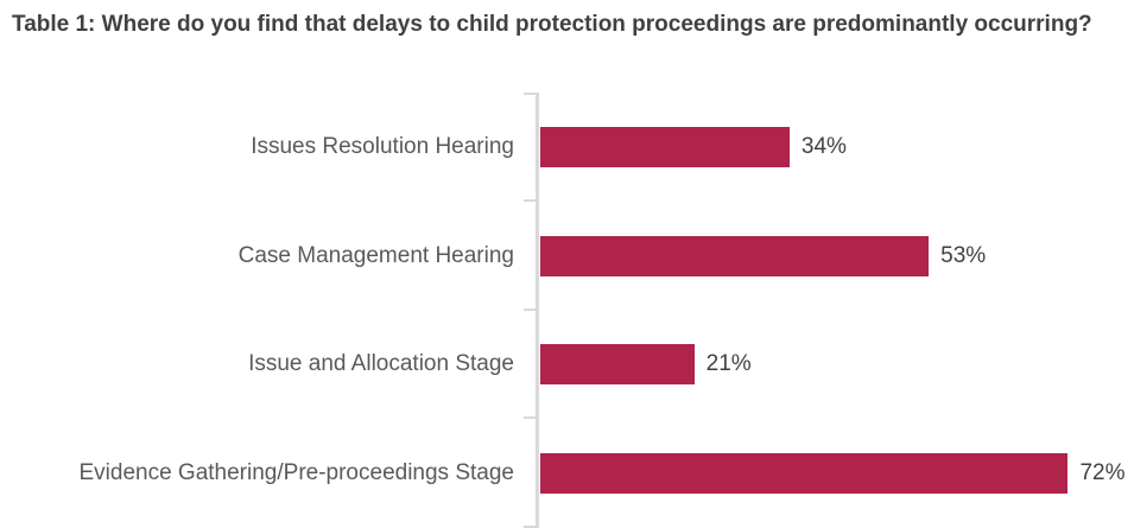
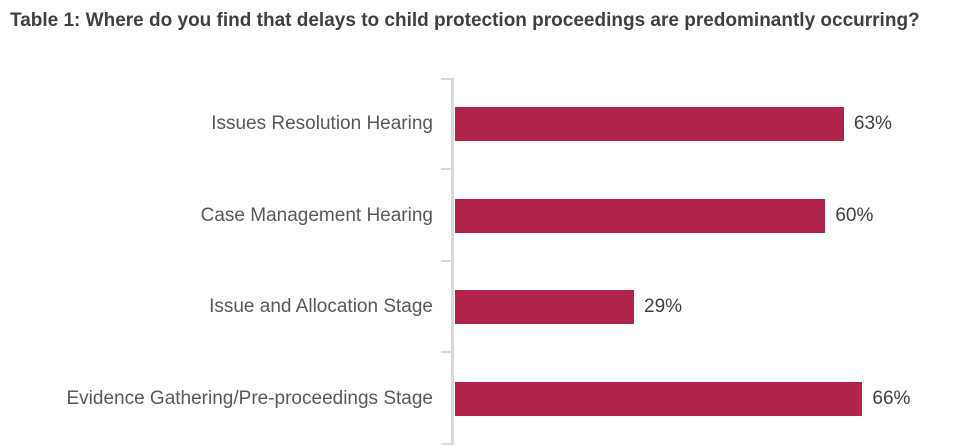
Issues Resolution Hearing: 34% -> 63%
Case Management Hearing: 53% -> 60%
Issue and Allocation Stage: 21% -> 29%
Evidence Gathering/Pre-proceedings Stage: 72% -> 66%
